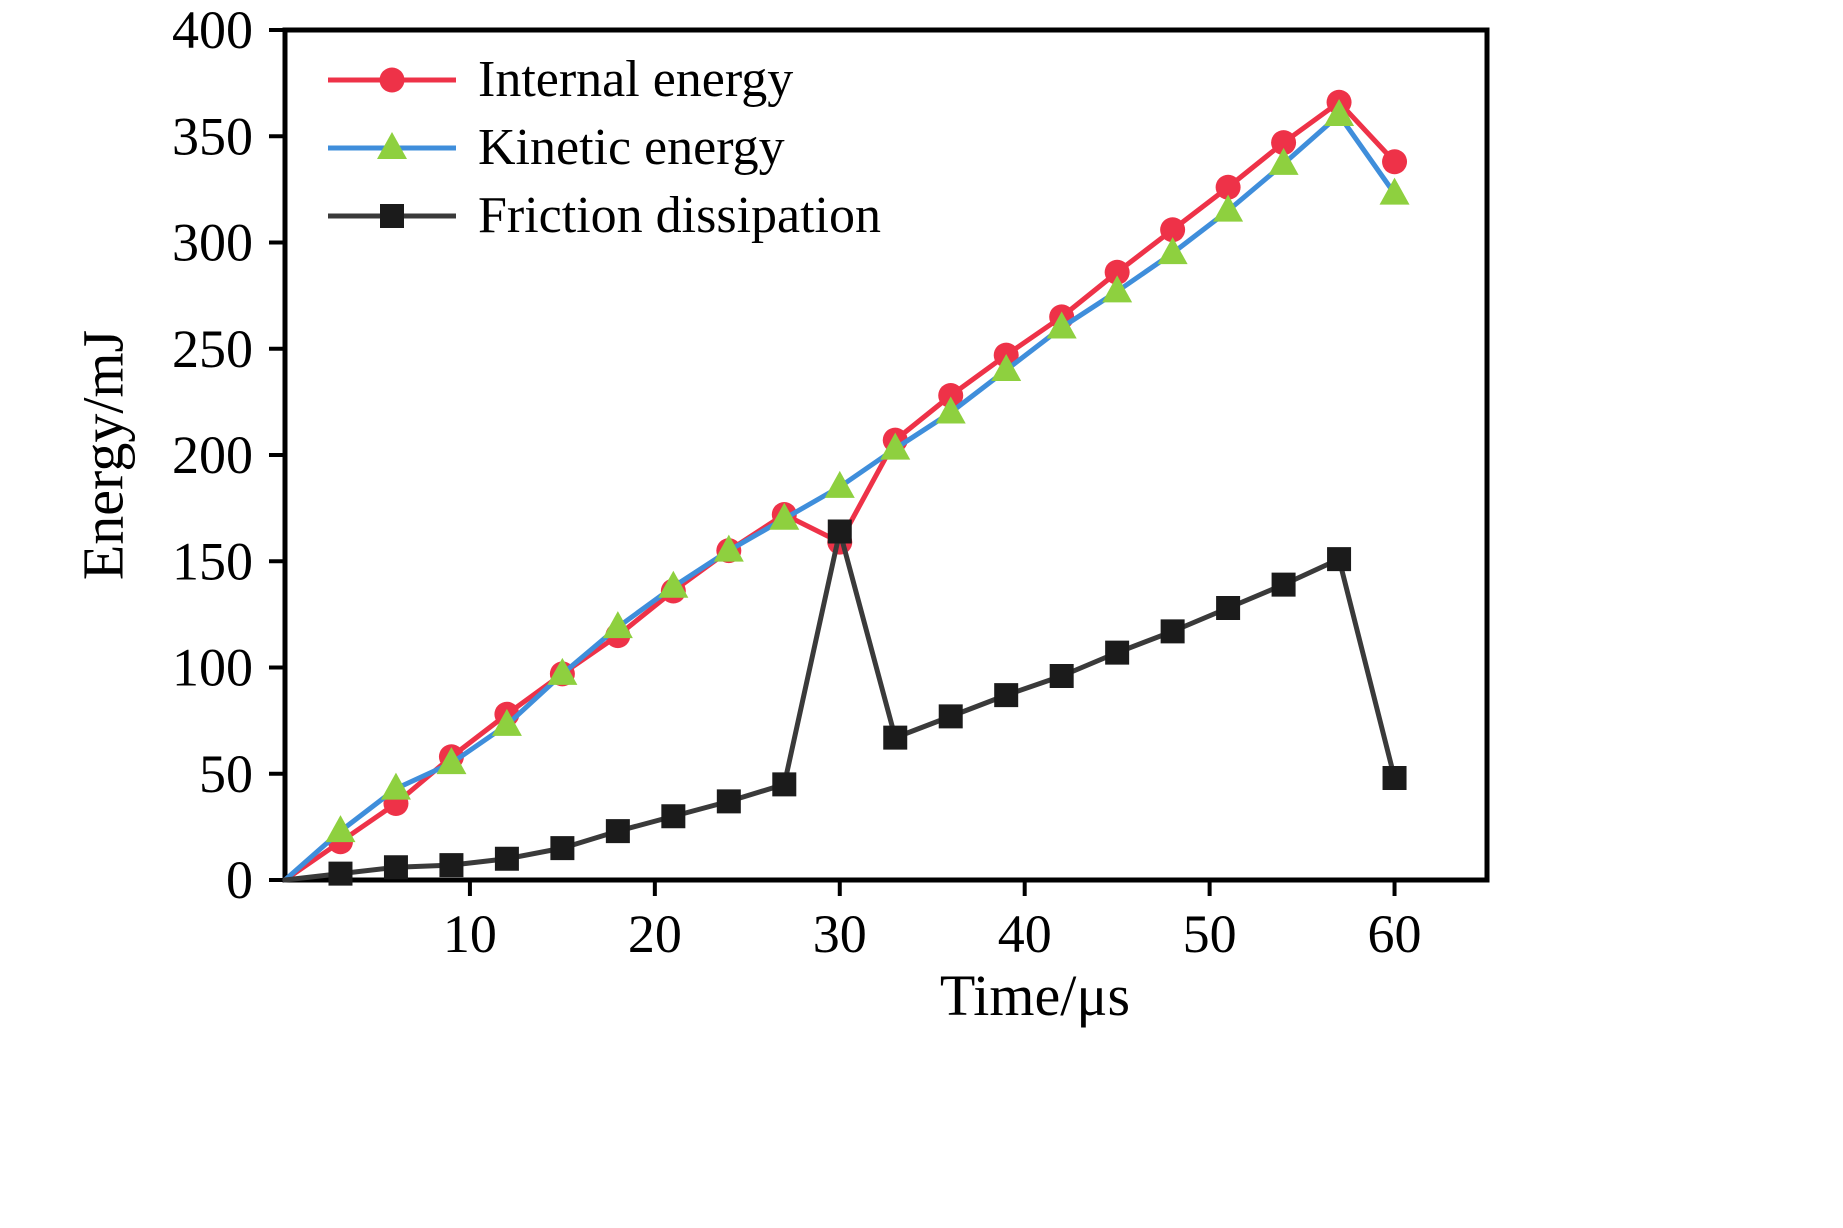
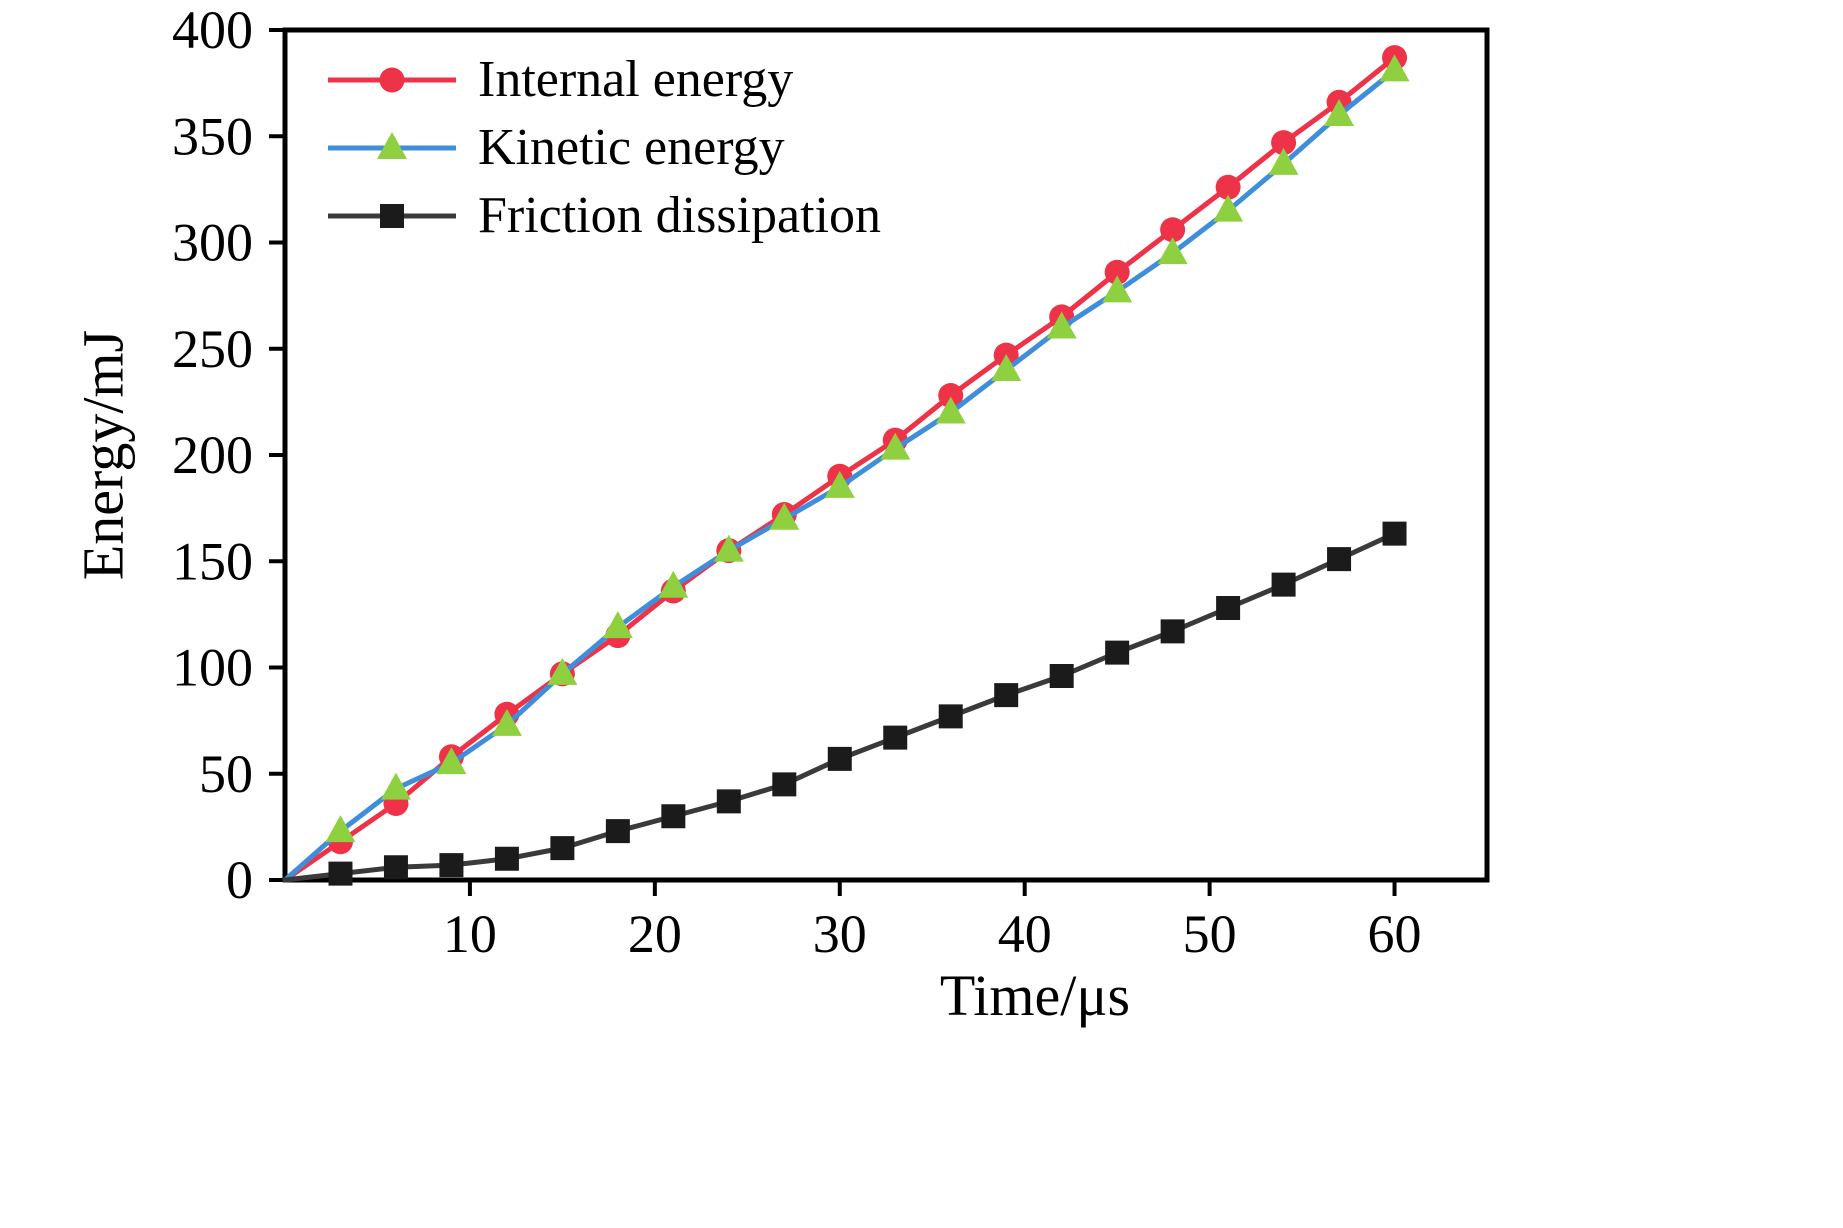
Internal energy/30: 159 -> 190
Friction dissipation/30: 164 -> 57
Internal energy/60: 338 -> 387
Kinetic energy/60: 323 -> 381
Friction dissipation/60: 48 -> 163
